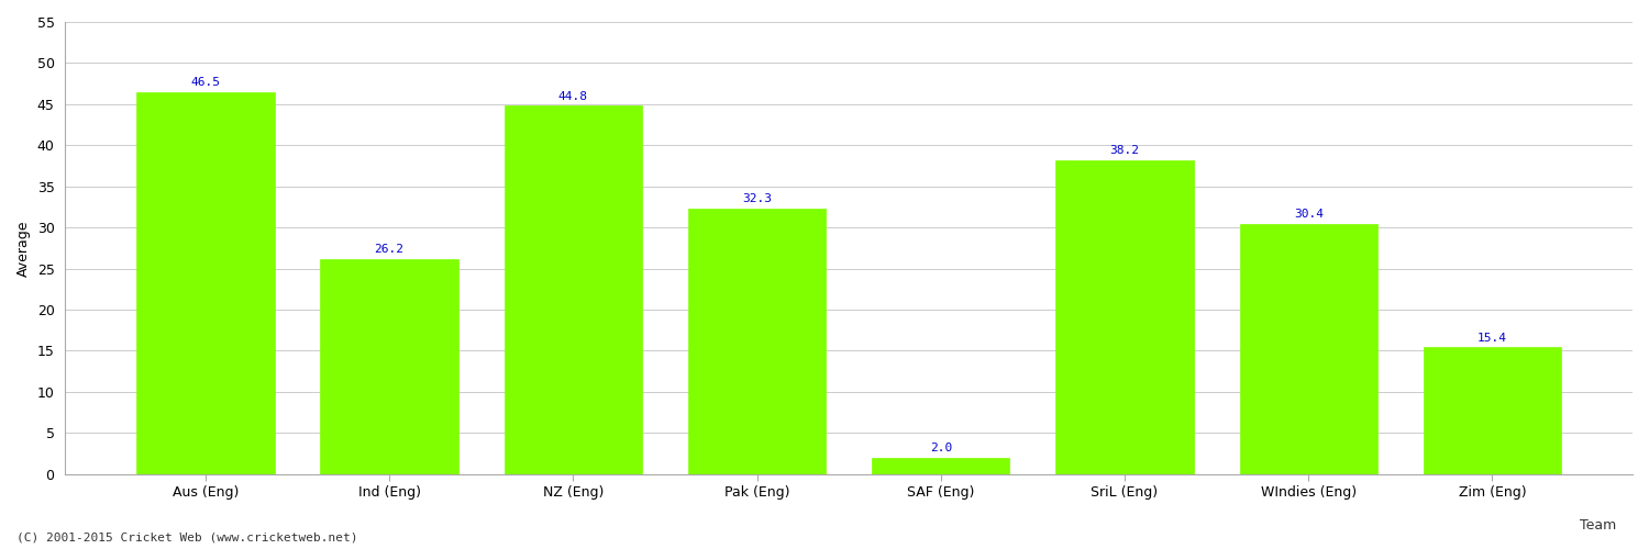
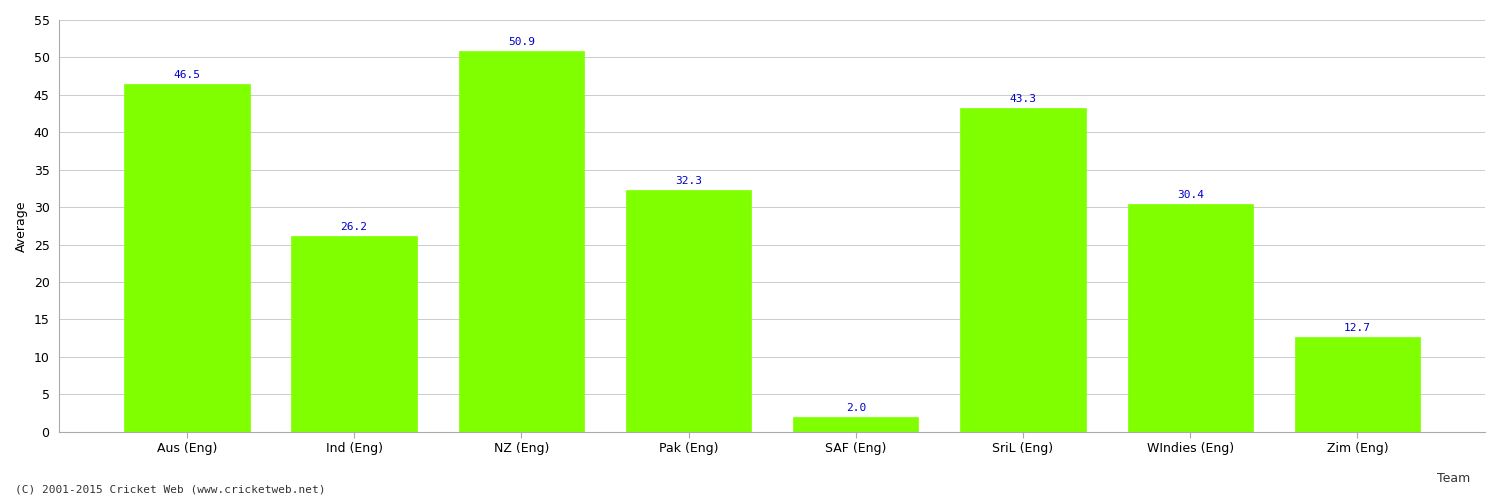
NZ (Eng): 44.8 -> 50.9
SriL (Eng): 38.2 -> 43.3
Zim (Eng): 15.4 -> 12.7
